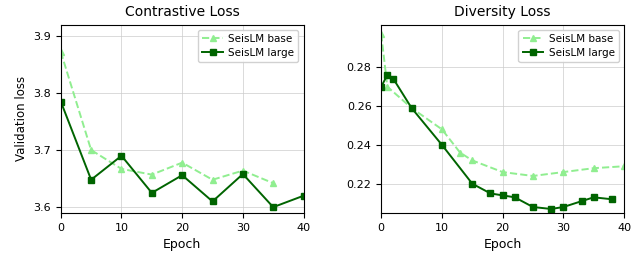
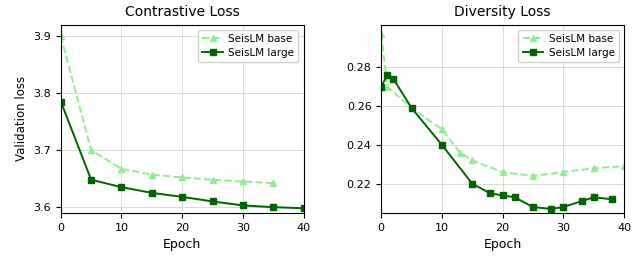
Contrastive Loss/SeisLM base/0: 3.872 -> 3.900
Contrastive Loss/SeisLM large/10: 3.690 -> 3.635
Contrastive Loss/SeisLM base/20: 3.678 -> 3.652
Contrastive Loss/SeisLM large/20: 3.656 -> 3.618
Contrastive Loss/SeisLM base/30: 3.664 -> 3.645
Contrastive Loss/SeisLM large/30: 3.658 -> 3.603
Contrastive Loss/SeisLM large/40: 3.620 -> 3.598
